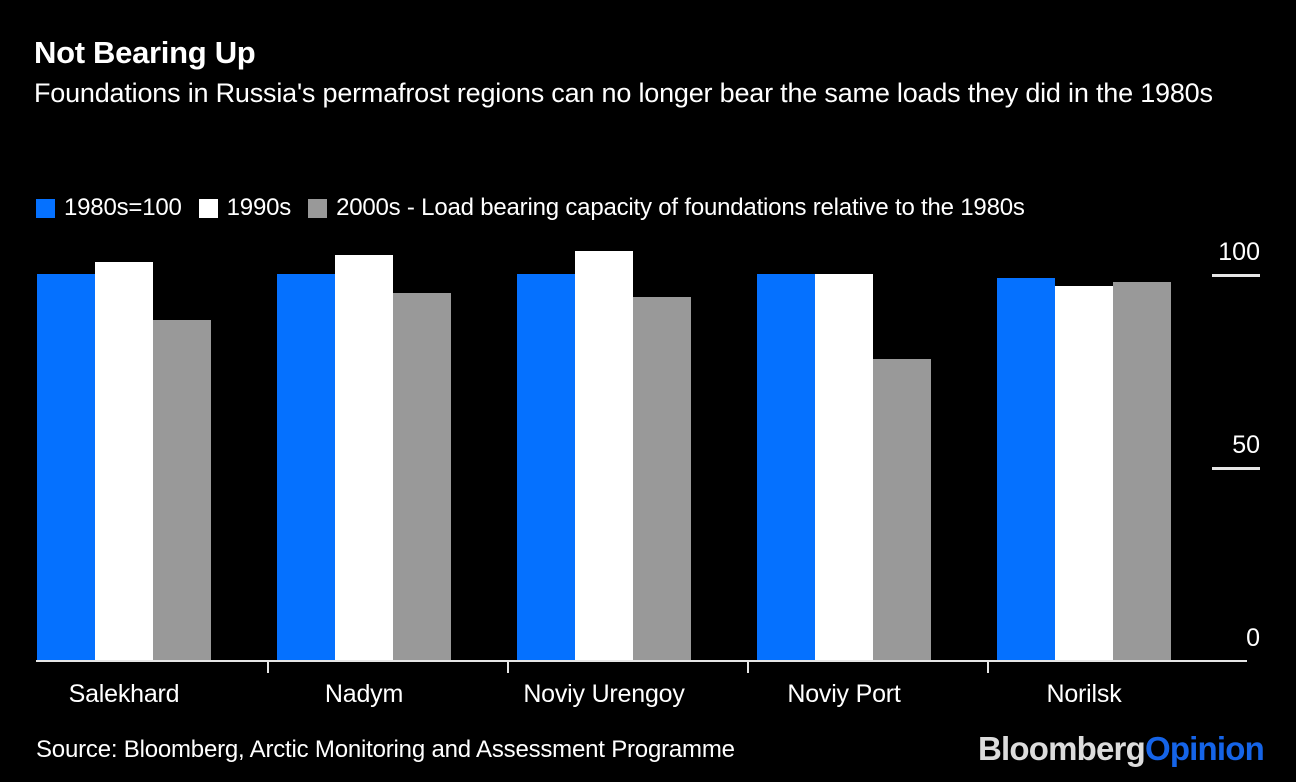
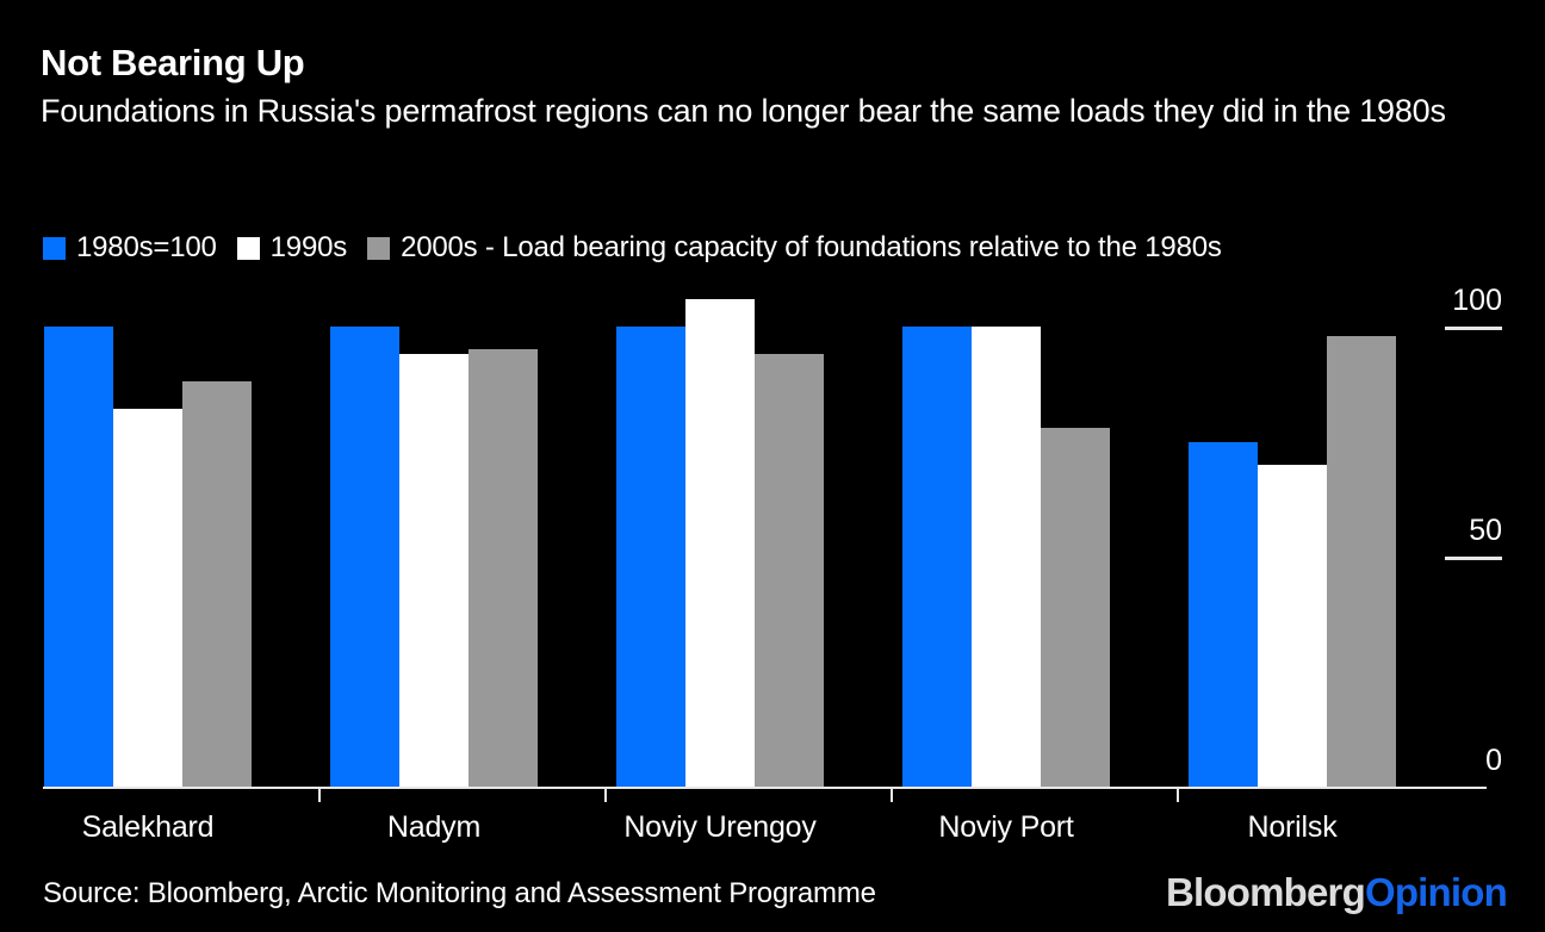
1990s/Salekhard: 103 -> 82
1990s/Nadym: 105 -> 94
1980s=100/Norilsk: 99 -> 75
1990s/Norilsk: 97 -> 70
